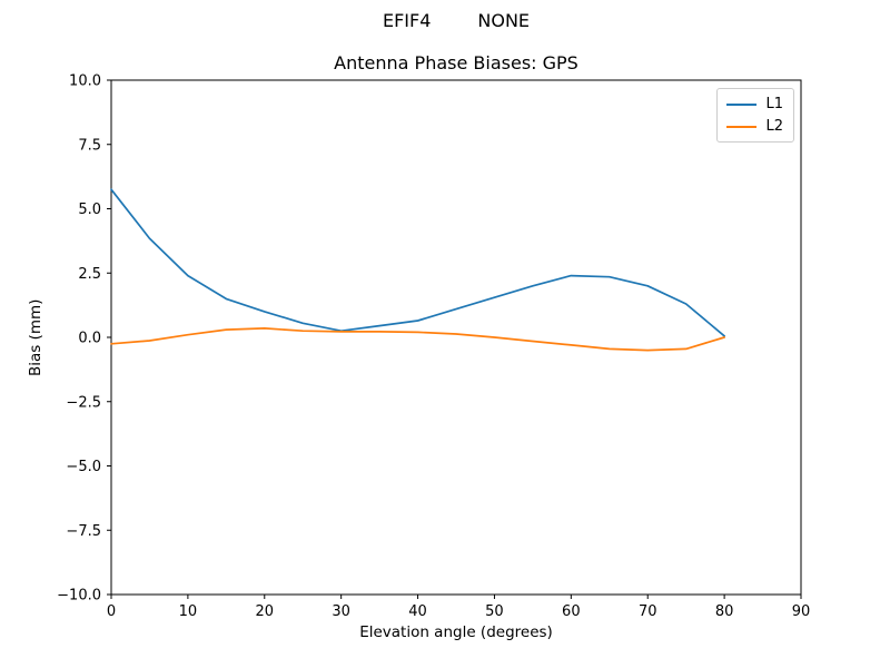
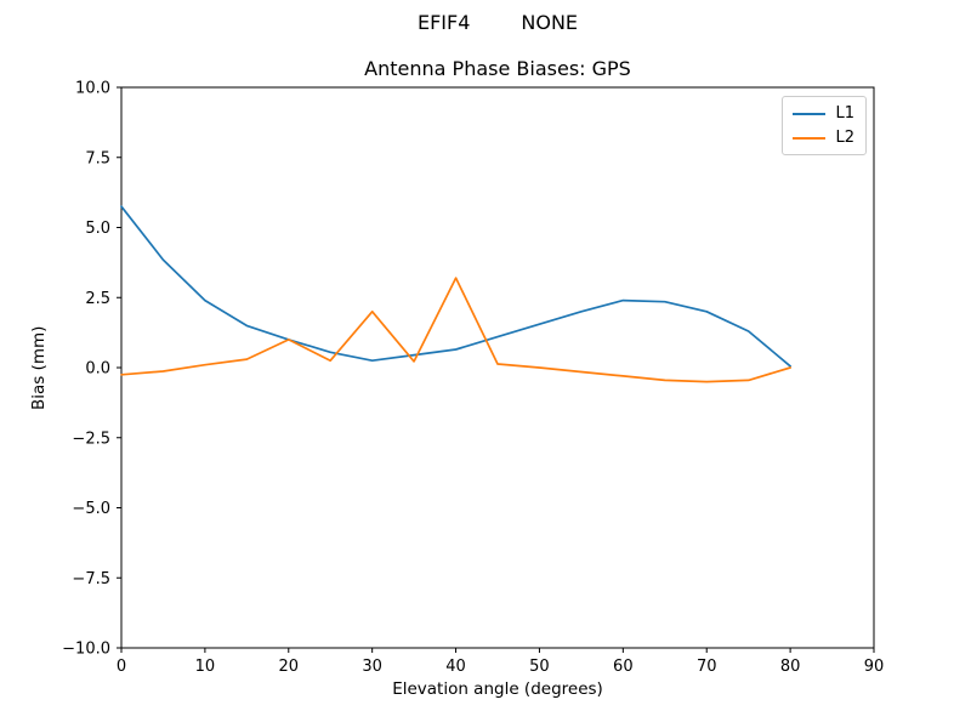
L2/20: 0.3 -> 1.0
L2/30: 0.2 -> 2.0
L2/40: 0.2 -> 3.2
